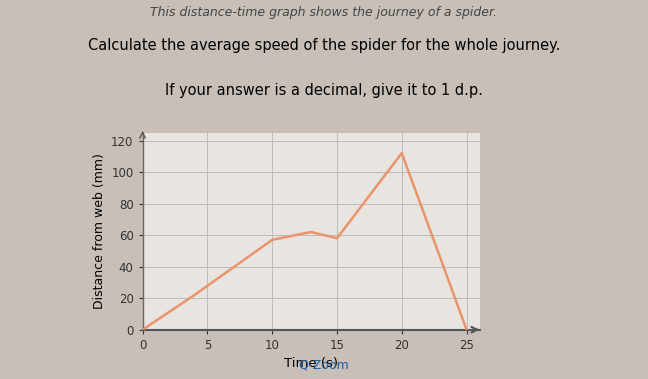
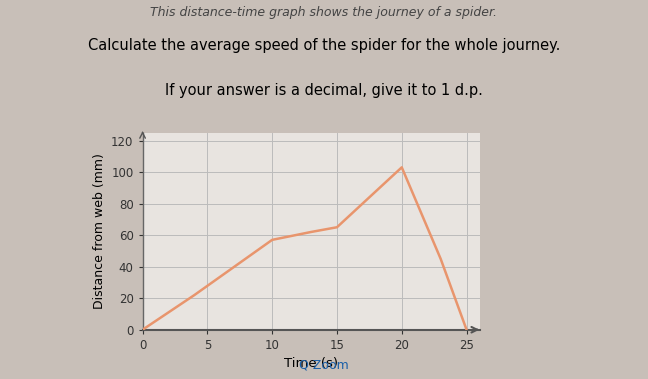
15: 58 -> 65
20: 112 -> 103
